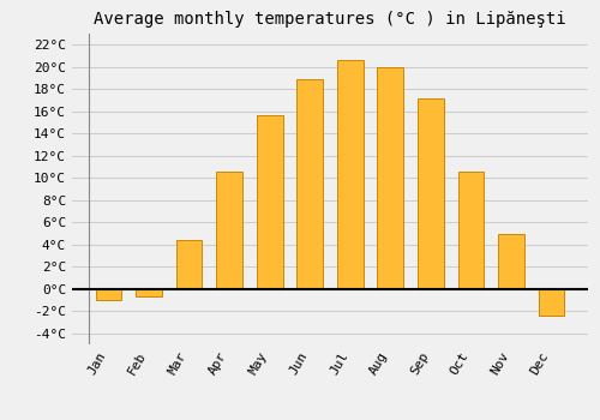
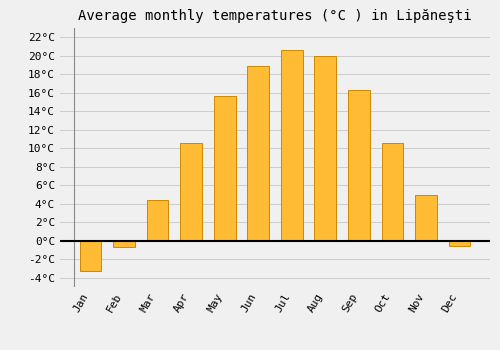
Jan: -1.0°C -> -3.3°C
Sep: 17.2°C -> 16.3°C
Dec: -2.4°C -> -0.6°C
